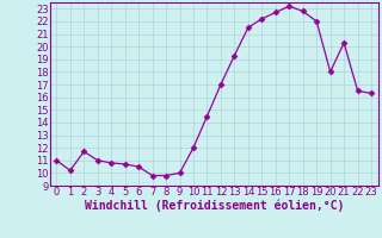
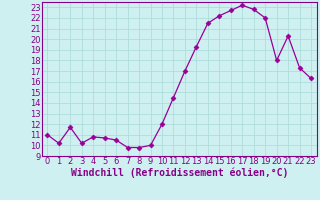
3: 11.0 -> 10.2
22: 16.5 -> 17.3
